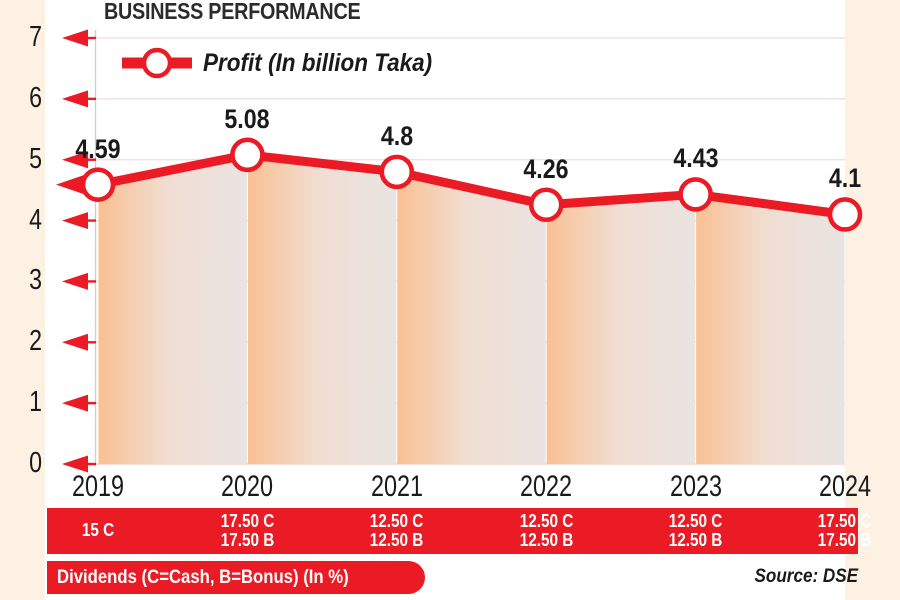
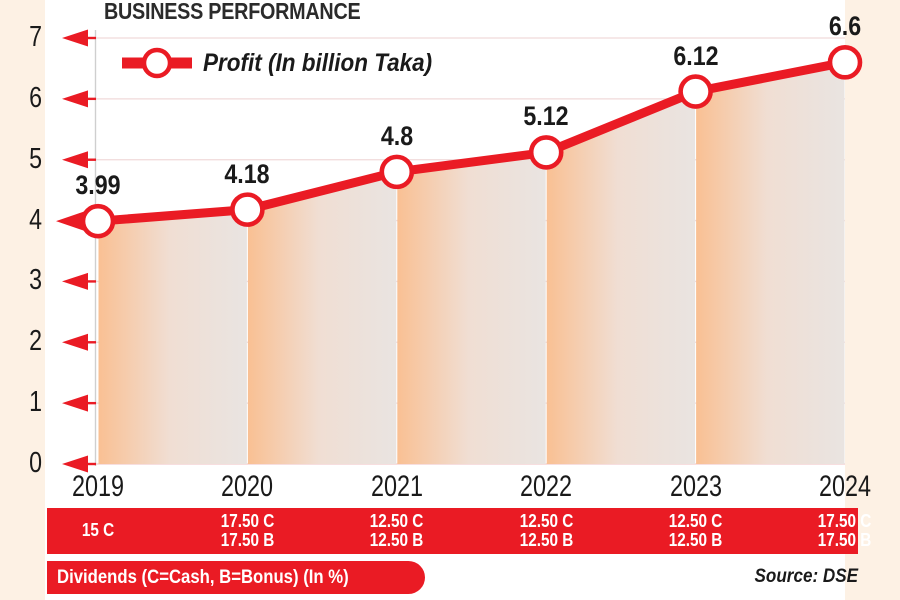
2019: 4.59 -> 3.99
2020: 5.08 -> 4.18
2022: 4.26 -> 5.12
2023: 4.43 -> 6.12
2024: 4.1 -> 6.6
